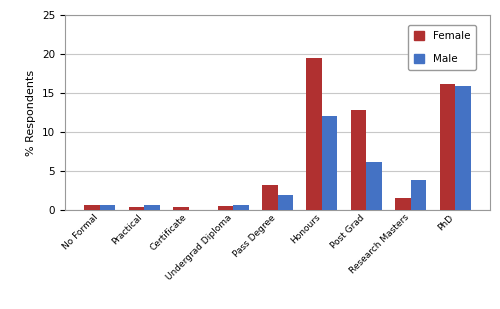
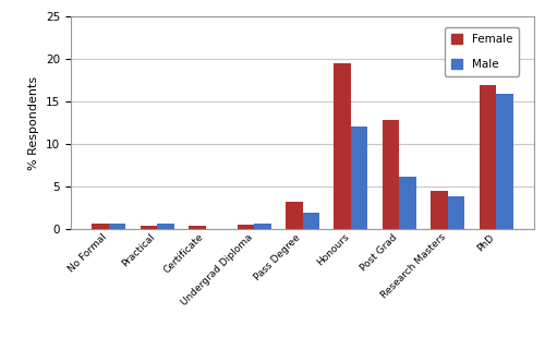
Female/Research Masters: 1.6 -> 4.5
Female/PhD: 16.2 -> 17.0
